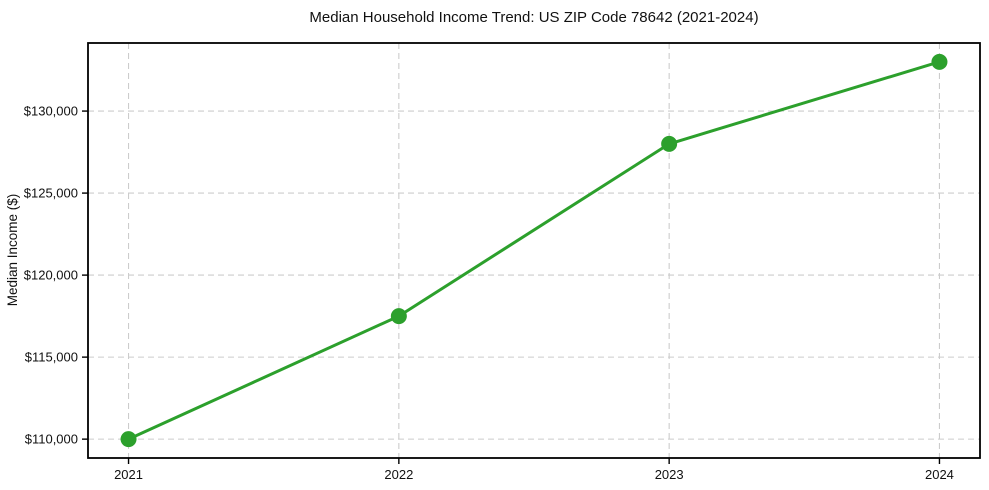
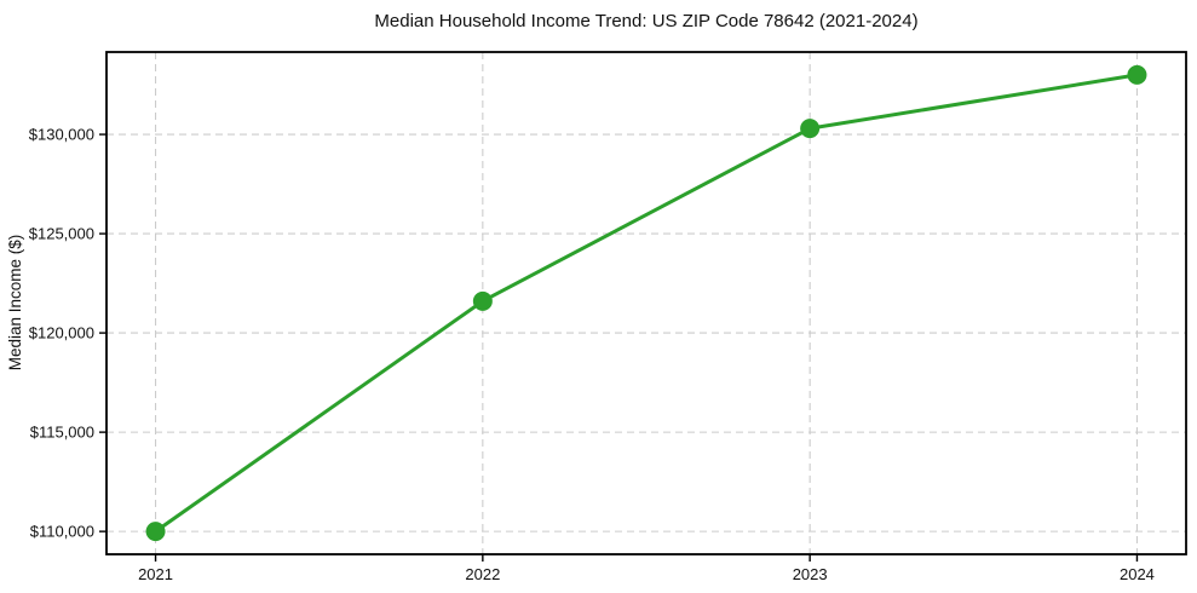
2022: $117500 -> $121600
2023: $128000 -> $130300
